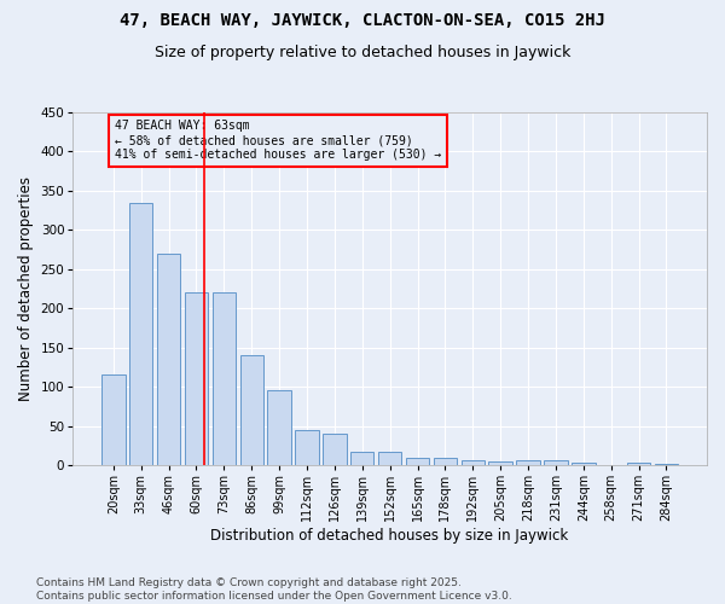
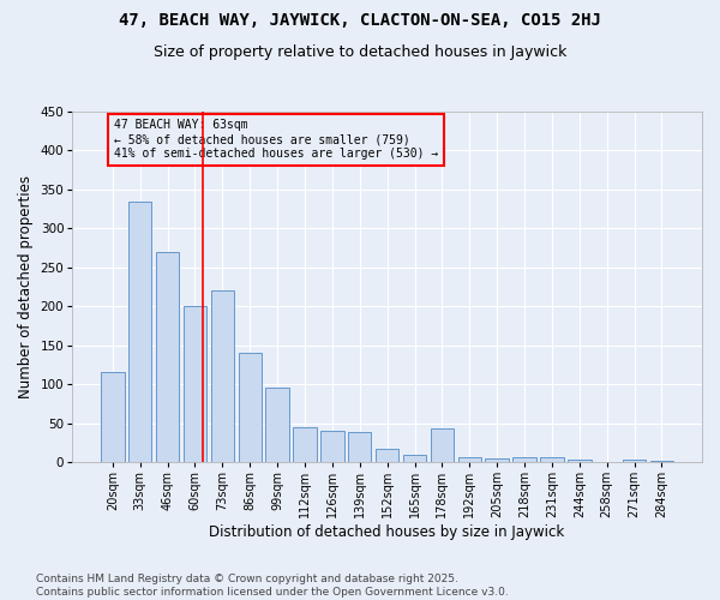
60sqm: 220 -> 200
139sqm: 17 -> 38
178sqm: 10 -> 44
